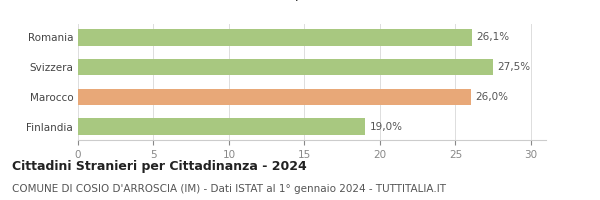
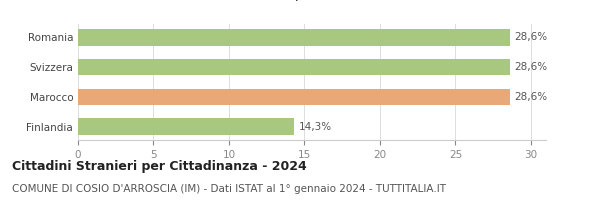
Romania: 26,1% -> 28,6%
Svizzera: 27,5% -> 28,6%
Marocco: 26,0% -> 28,6%
Finlandia: 19,0% -> 14,3%
